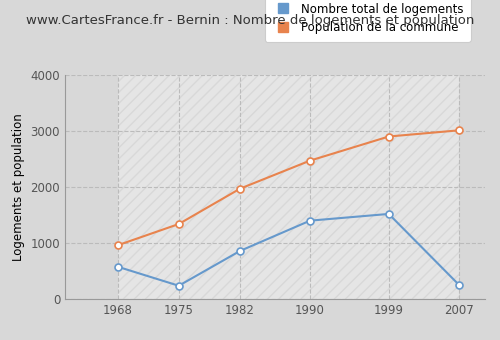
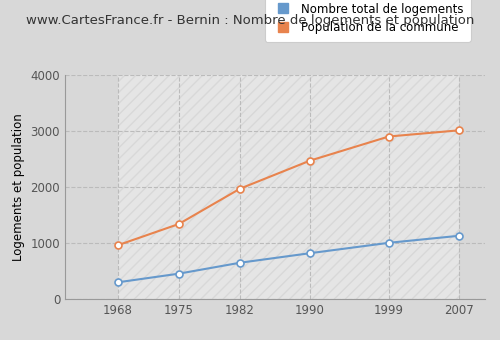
Nombre total de logements/1968: 580 -> 300
Nombre total de logements/1975: 240 -> 460
Nombre total de logements/1982: 860 -> 650
Nombre total de logements/1990: 1400 -> 820
Nombre total de logements/1999: 1520 -> 1000
Nombre total de logements/2007: 260 -> 1130
